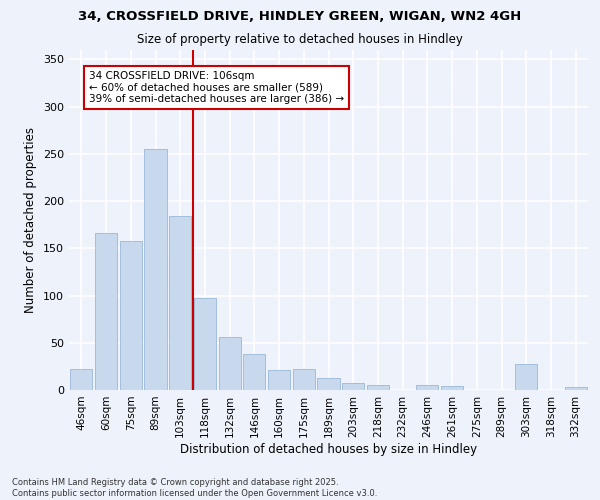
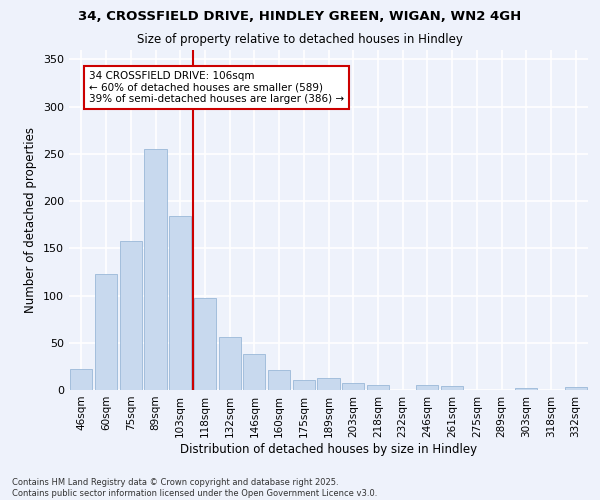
60sqm: 166 -> 123
175sqm: 22 -> 11
303sqm: 28 -> 2
